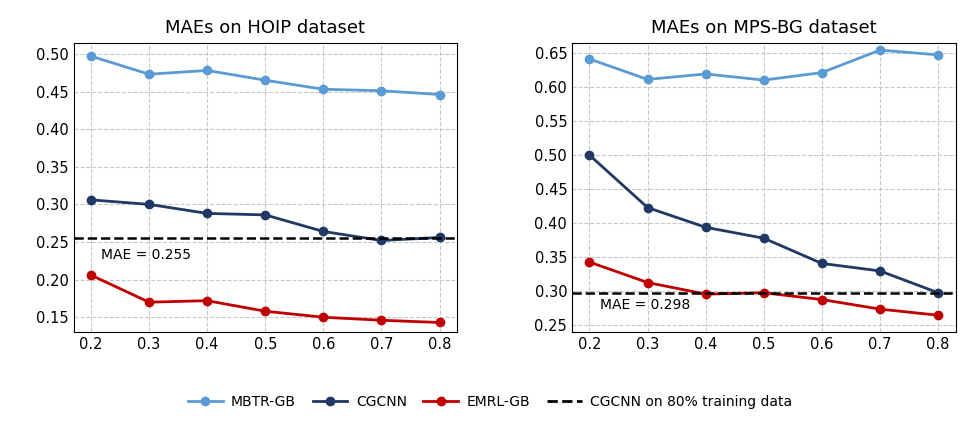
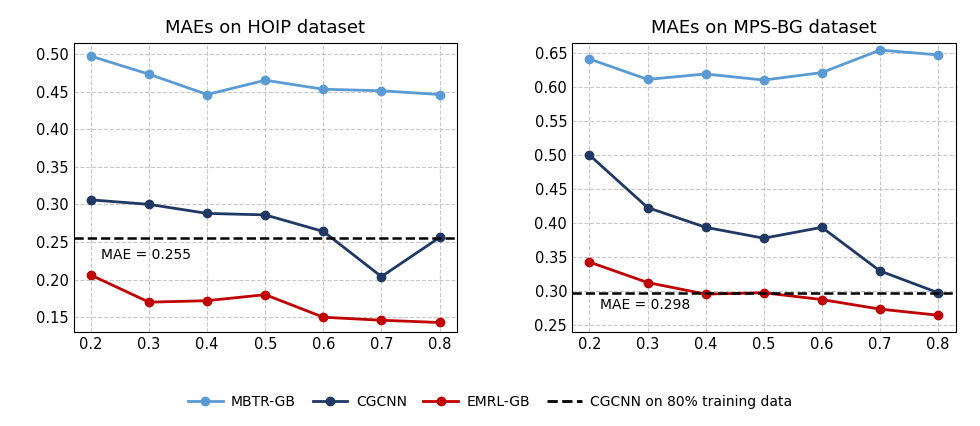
MAEs on HOIP dataset/MBTR-GB/0.4: 0.478 -> 0.446
MAEs on HOIP dataset/EMRL-GB/0.5: 0.158 -> 0.180
MAEs on HOIP dataset/CGCNN/0.7: 0.252 -> 0.204
MAEs on MPS-BG dataset/CGCNN/0.6: 0.341 -> 0.394
